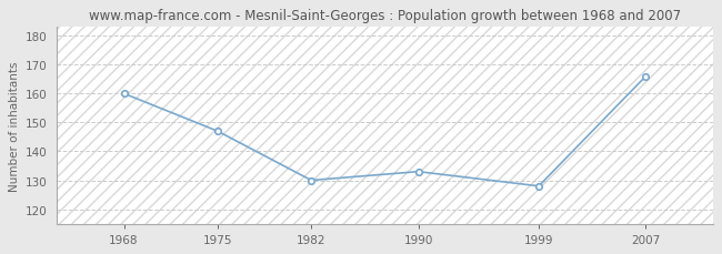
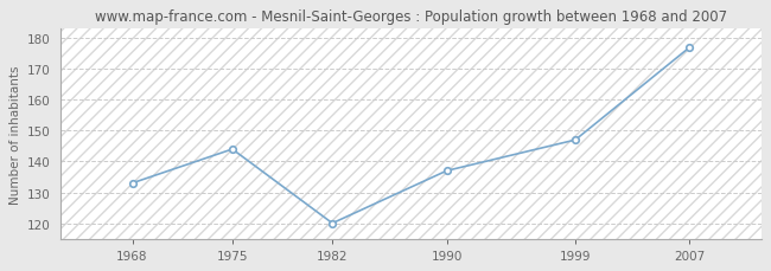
1968: 160 -> 133
1975: 147 -> 144
1982: 130 -> 120
1990: 133 -> 137
1999: 128 -> 147
2007: 166 -> 177
